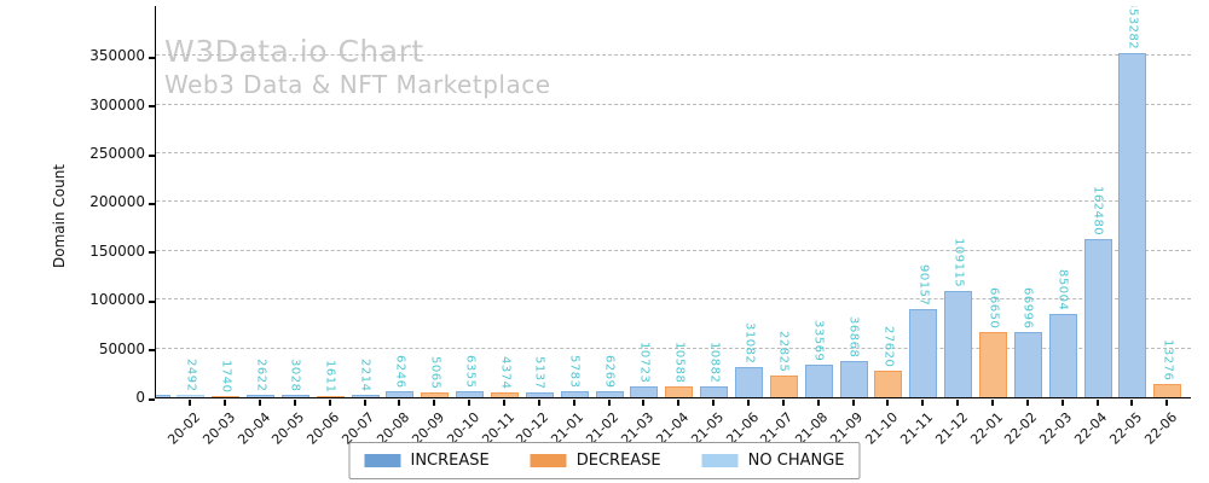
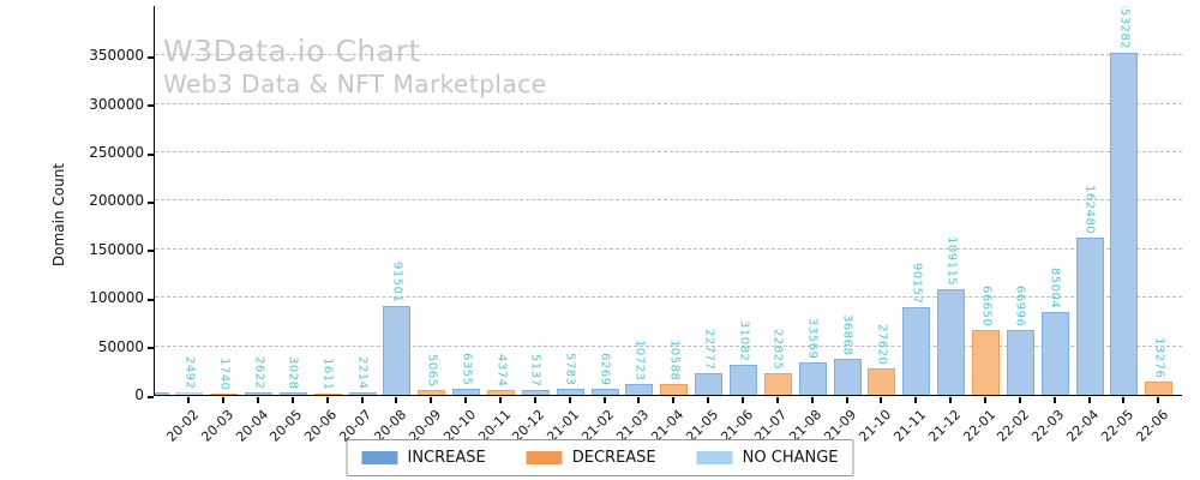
20-08: 6246 -> 91501
21-05: 10882 -> 22777
